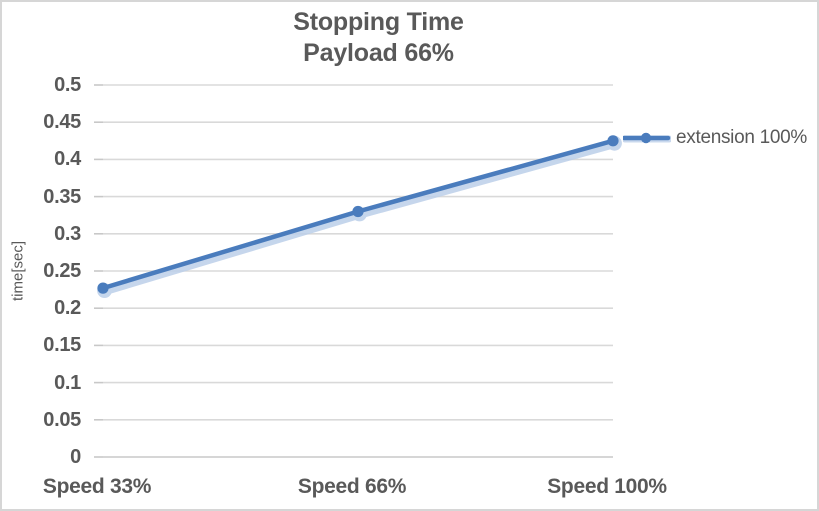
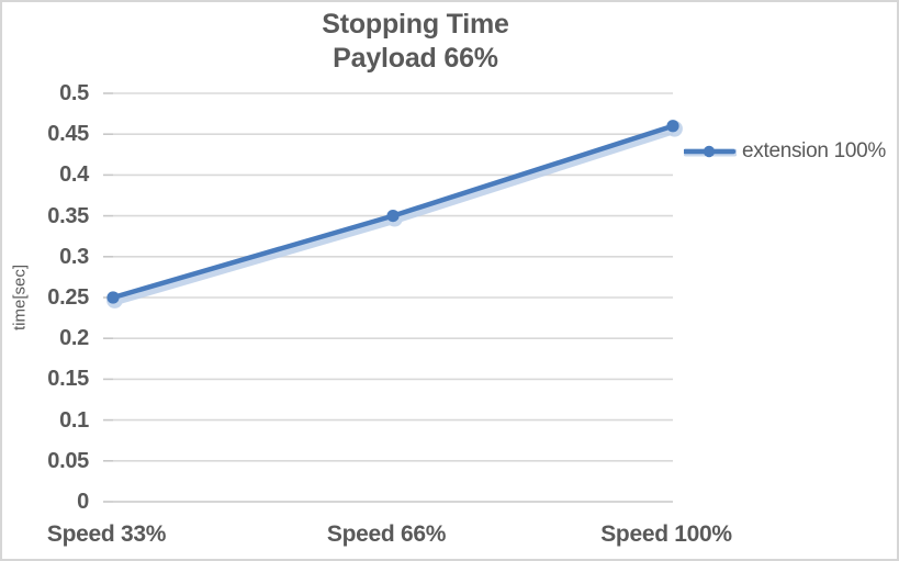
Speed 33%: 0.23 -> 0.25
Speed 66%: 0.33 -> 0.35
Speed 100%: 0.42 -> 0.46
